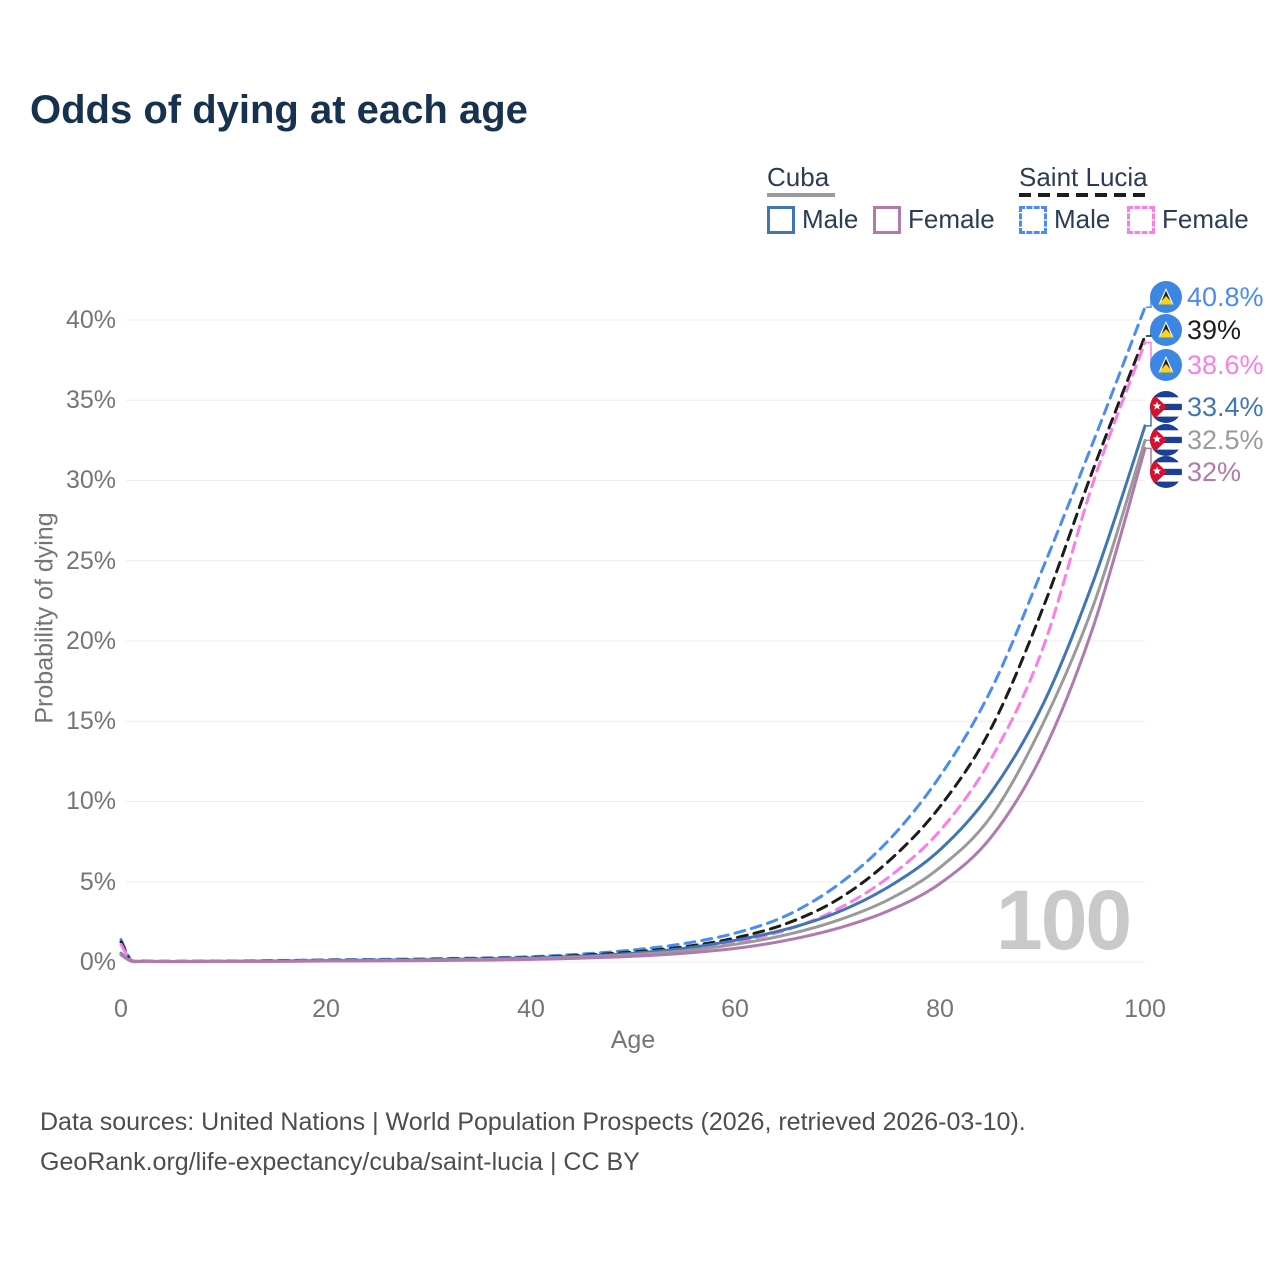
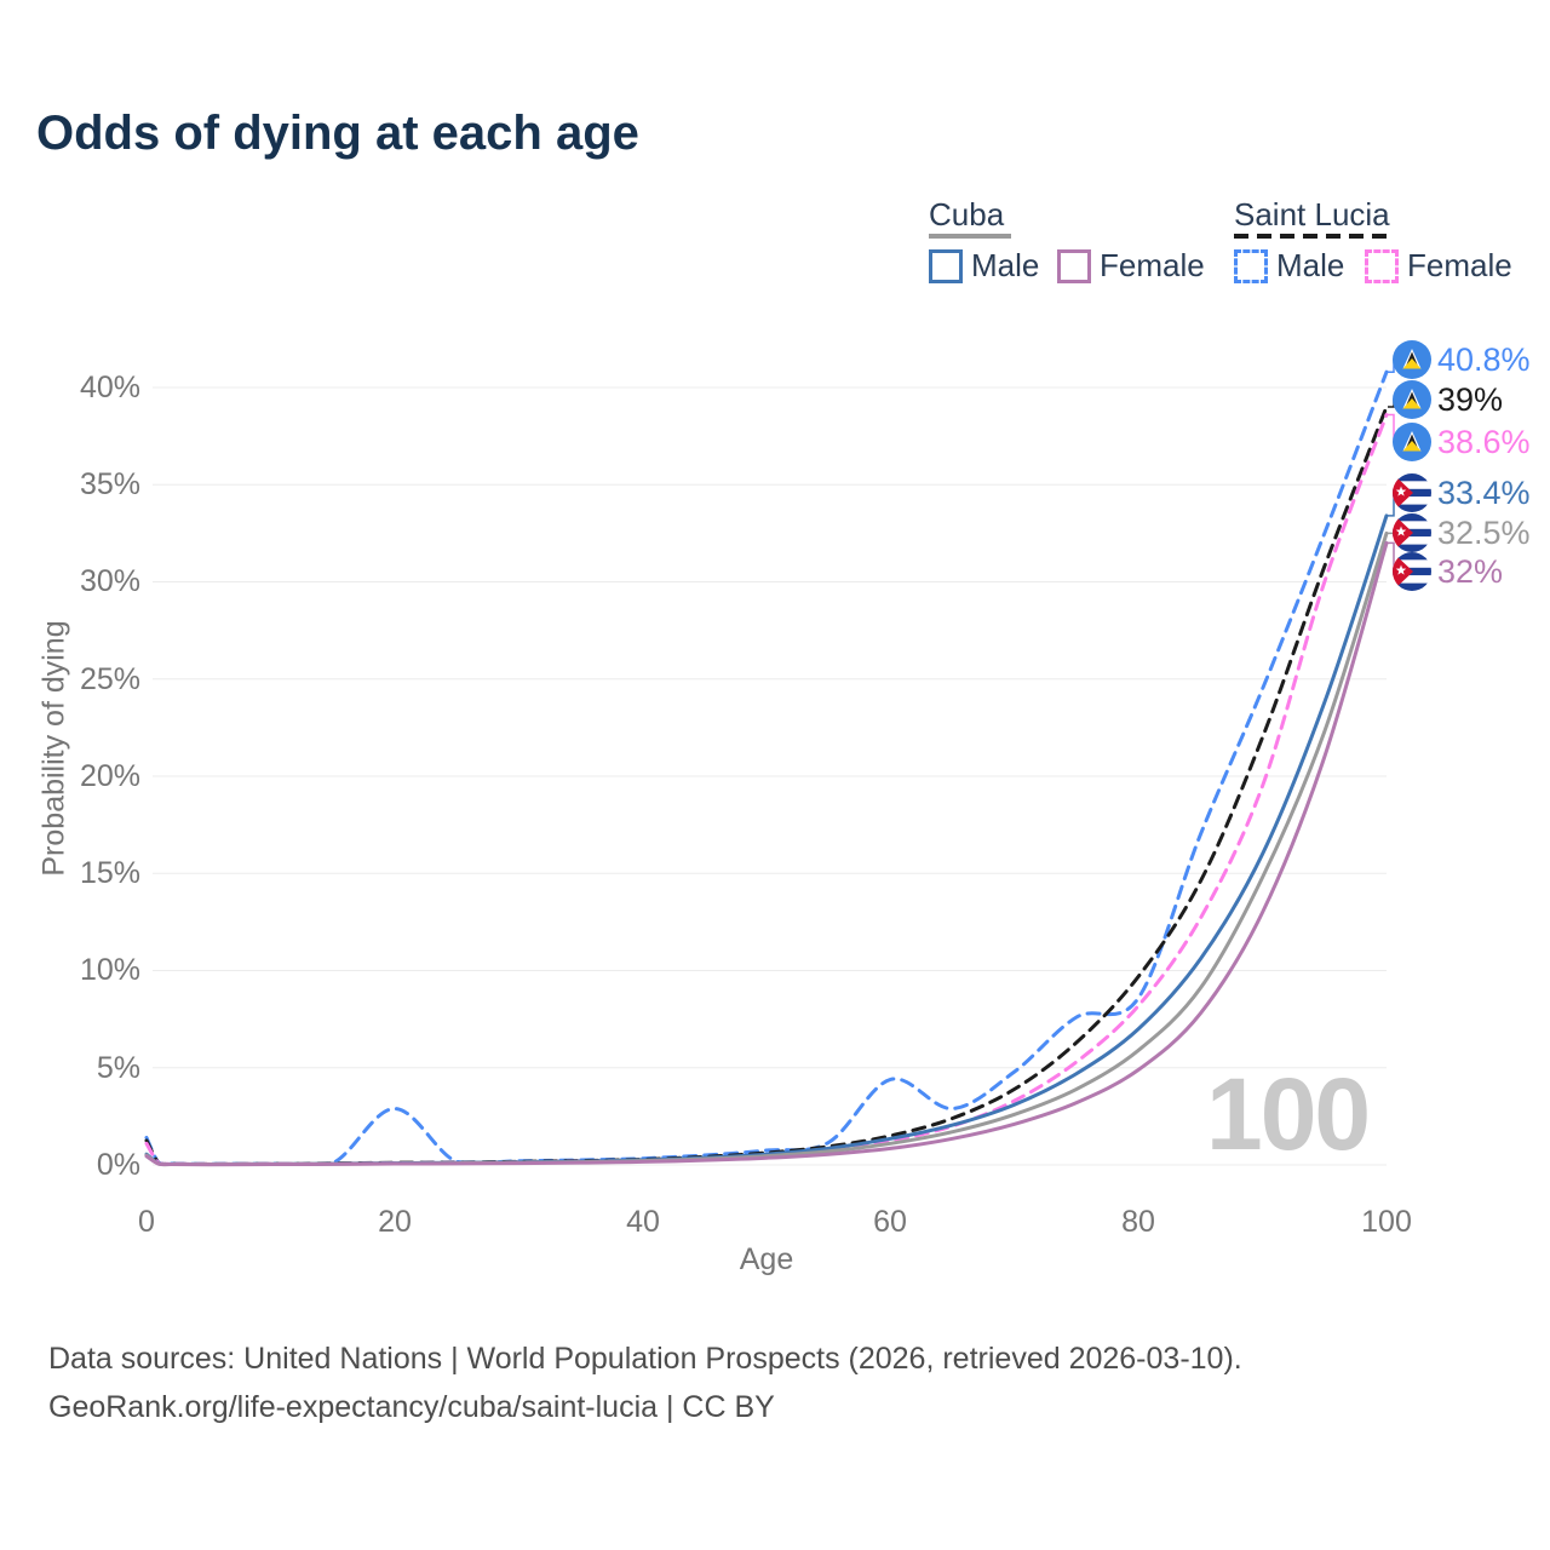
Saint Lucia Male/20: 0.1% -> 2.9%
Saint Lucia Male/60: 1.8% -> 4.4%
Saint Lucia Male/80: 11.6% -> 8.6%
